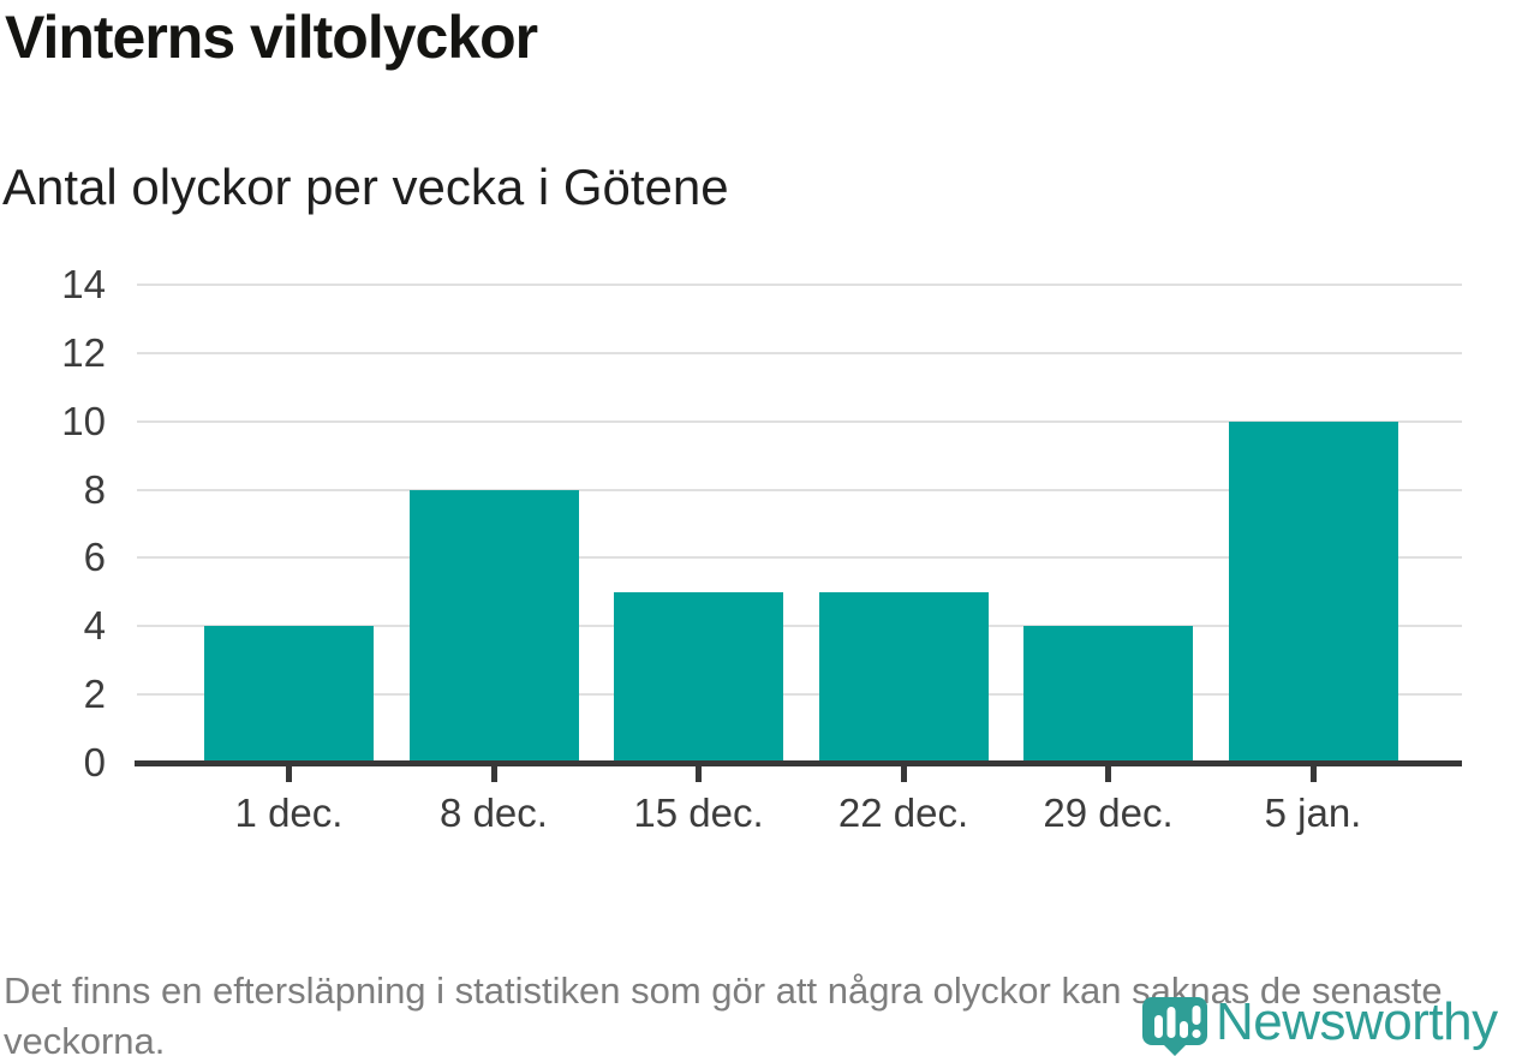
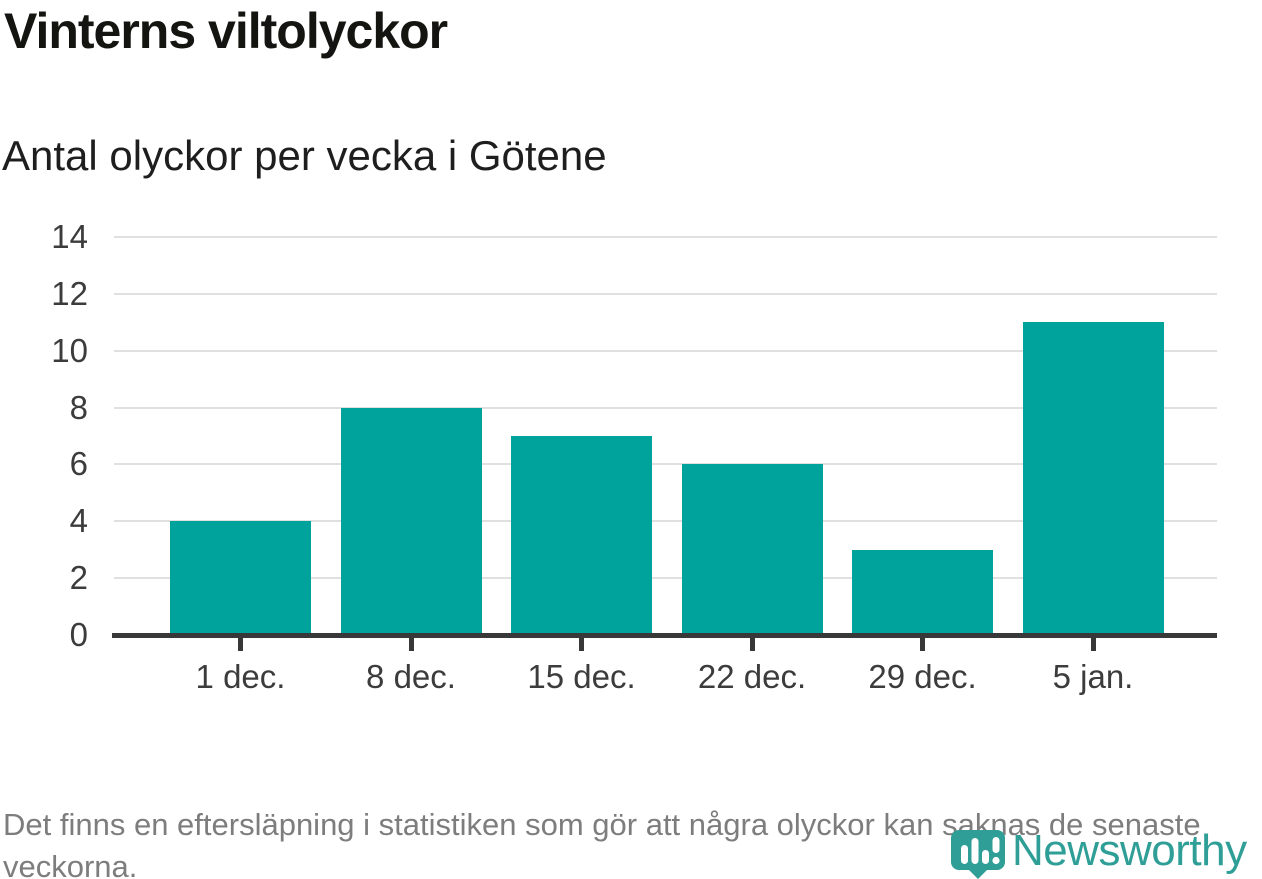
15 dec.: 5 -> 7
22 dec.: 5 -> 6
29 dec.: 4 -> 3
5 jan.: 10 -> 11
